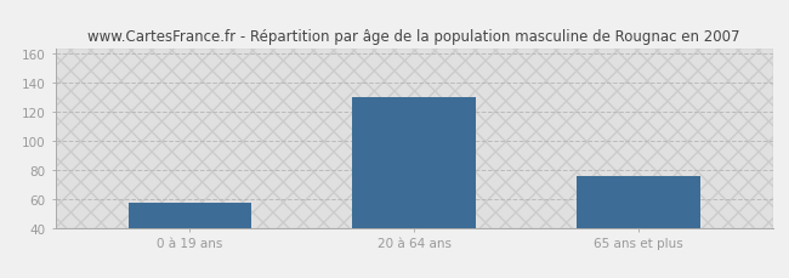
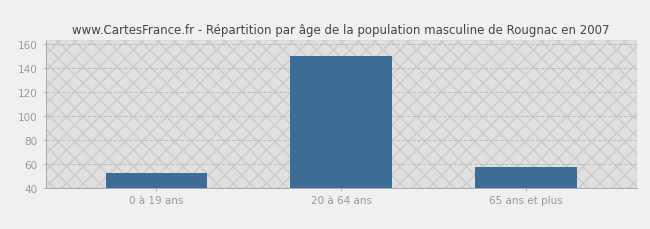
0 à 19 ans: 57 -> 52
20 à 64 ans: 130 -> 150
65 ans et plus: 76 -> 57
